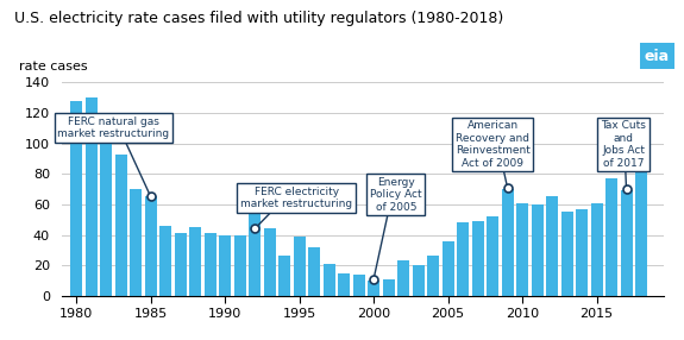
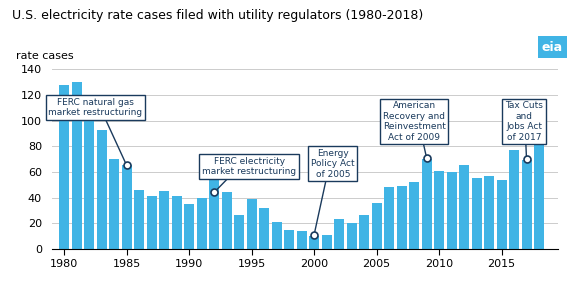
1990: 40 -> 35
2015: 61 -> 54
